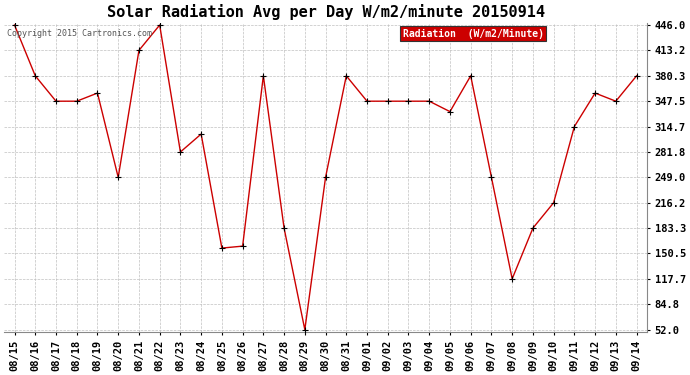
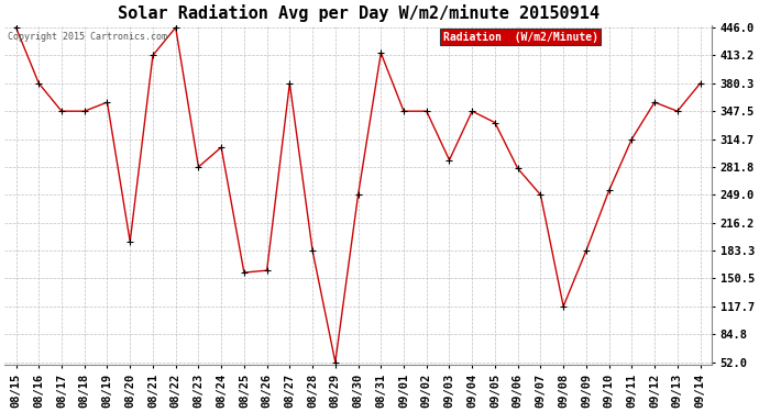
08/20: 249 -> 194
08/31: 380 -> 416
09/03: 348 -> 290
09/06: 380 -> 280
09/10: 216 -> 254
